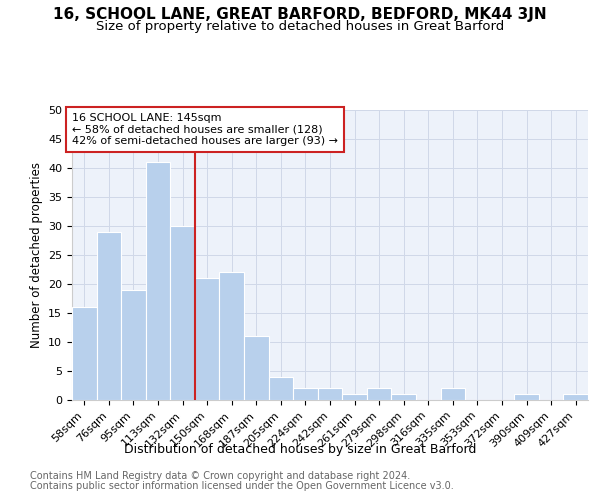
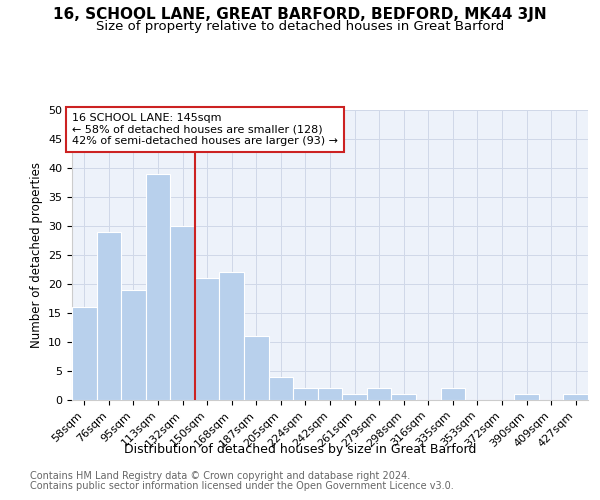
113sqm: 41 -> 39
